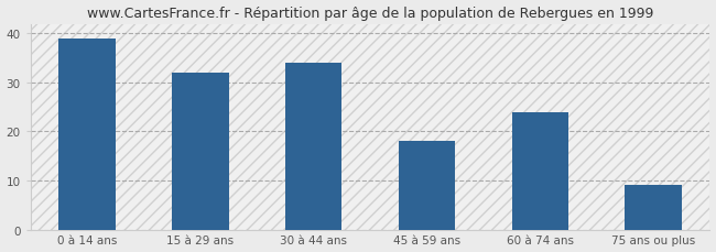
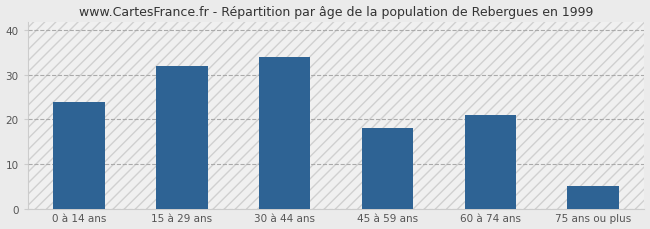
0 à 14 ans: 39 -> 24
60 à 74 ans: 24 -> 21
75 ans ou plus: 9 -> 5
